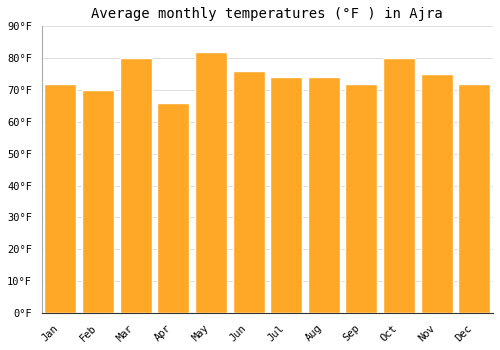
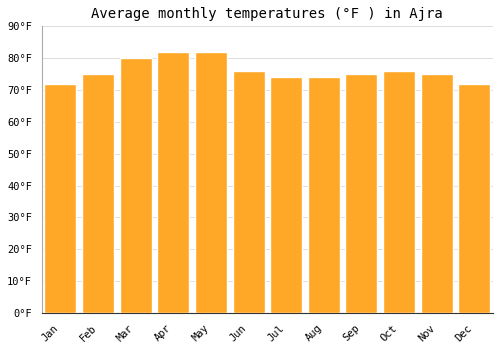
Feb: 70°F -> 75°F
Apr: 66°F -> 82°F
Sep: 72°F -> 75°F
Oct: 80°F -> 76°F
